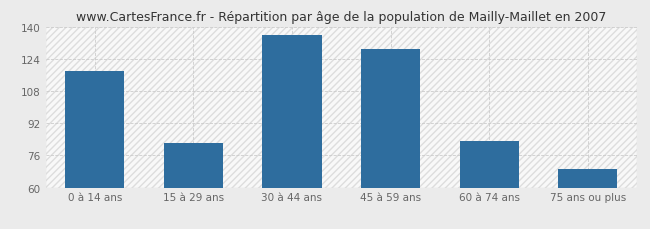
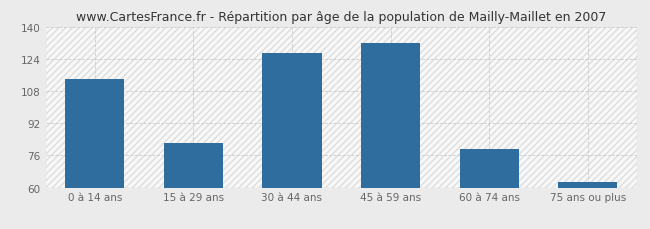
0 à 14 ans: 118 -> 114
30 à 44 ans: 136 -> 127
45 à 59 ans: 129 -> 132
60 à 74 ans: 83 -> 79
75 ans ou plus: 69 -> 63
